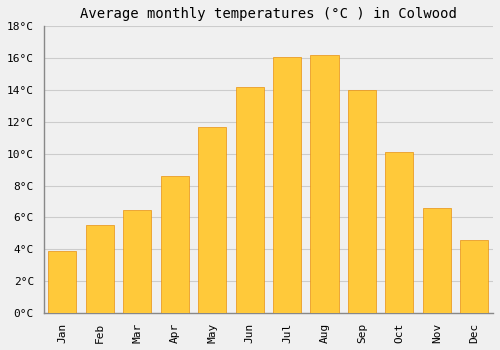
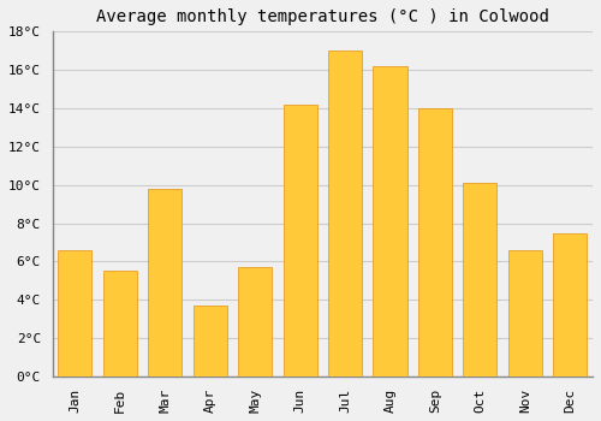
Jan: 3.9°C -> 6.6°C
Mar: 6.5°C -> 9.8°C
Apr: 8.6°C -> 3.7°C
May: 11.7°C -> 5.7°C
Jul: 16.1°C -> 17.0°C
Dec: 4.6°C -> 7.5°C
